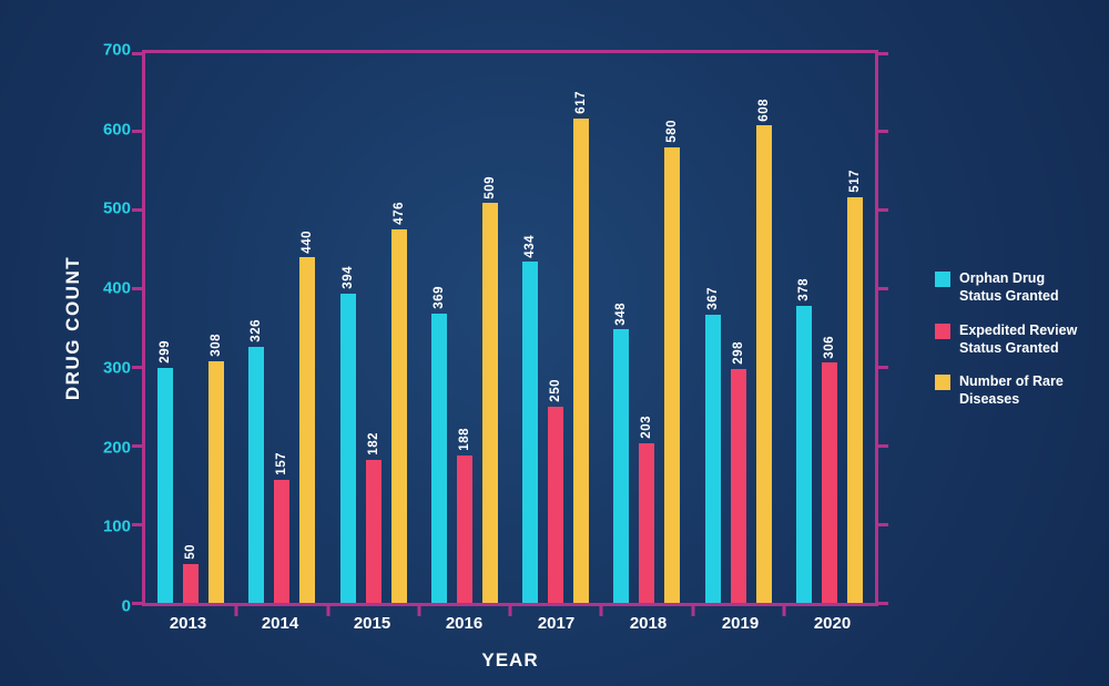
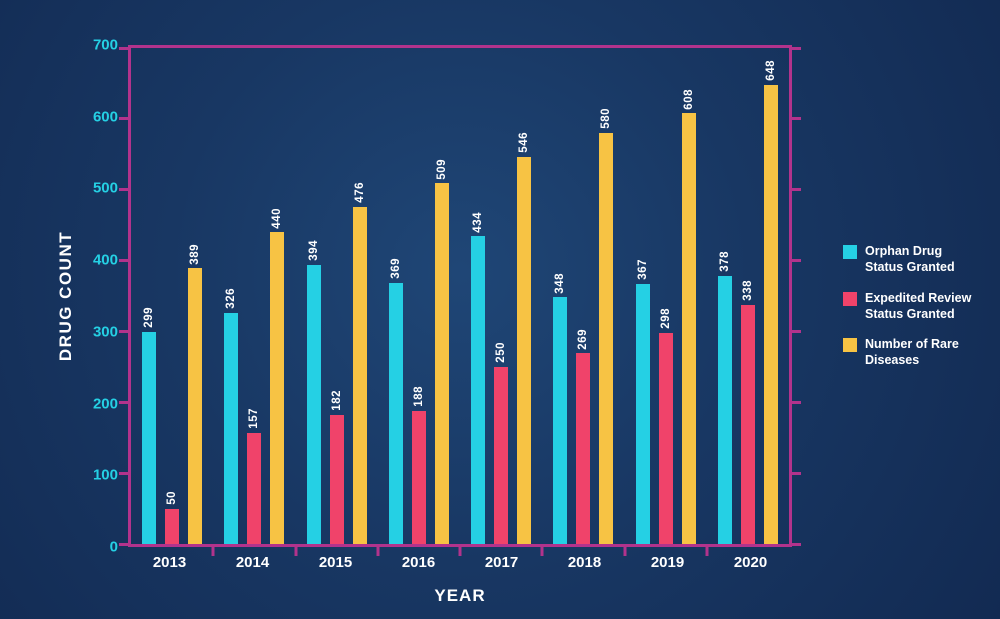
Number of Rare Diseases/2013: 308 -> 389
Number of Rare Diseases/2017: 617 -> 546
Expedited Review Status Granted/2018: 203 -> 269
Expedited Review Status Granted/2020: 306 -> 338
Number of Rare Diseases/2020: 517 -> 648
